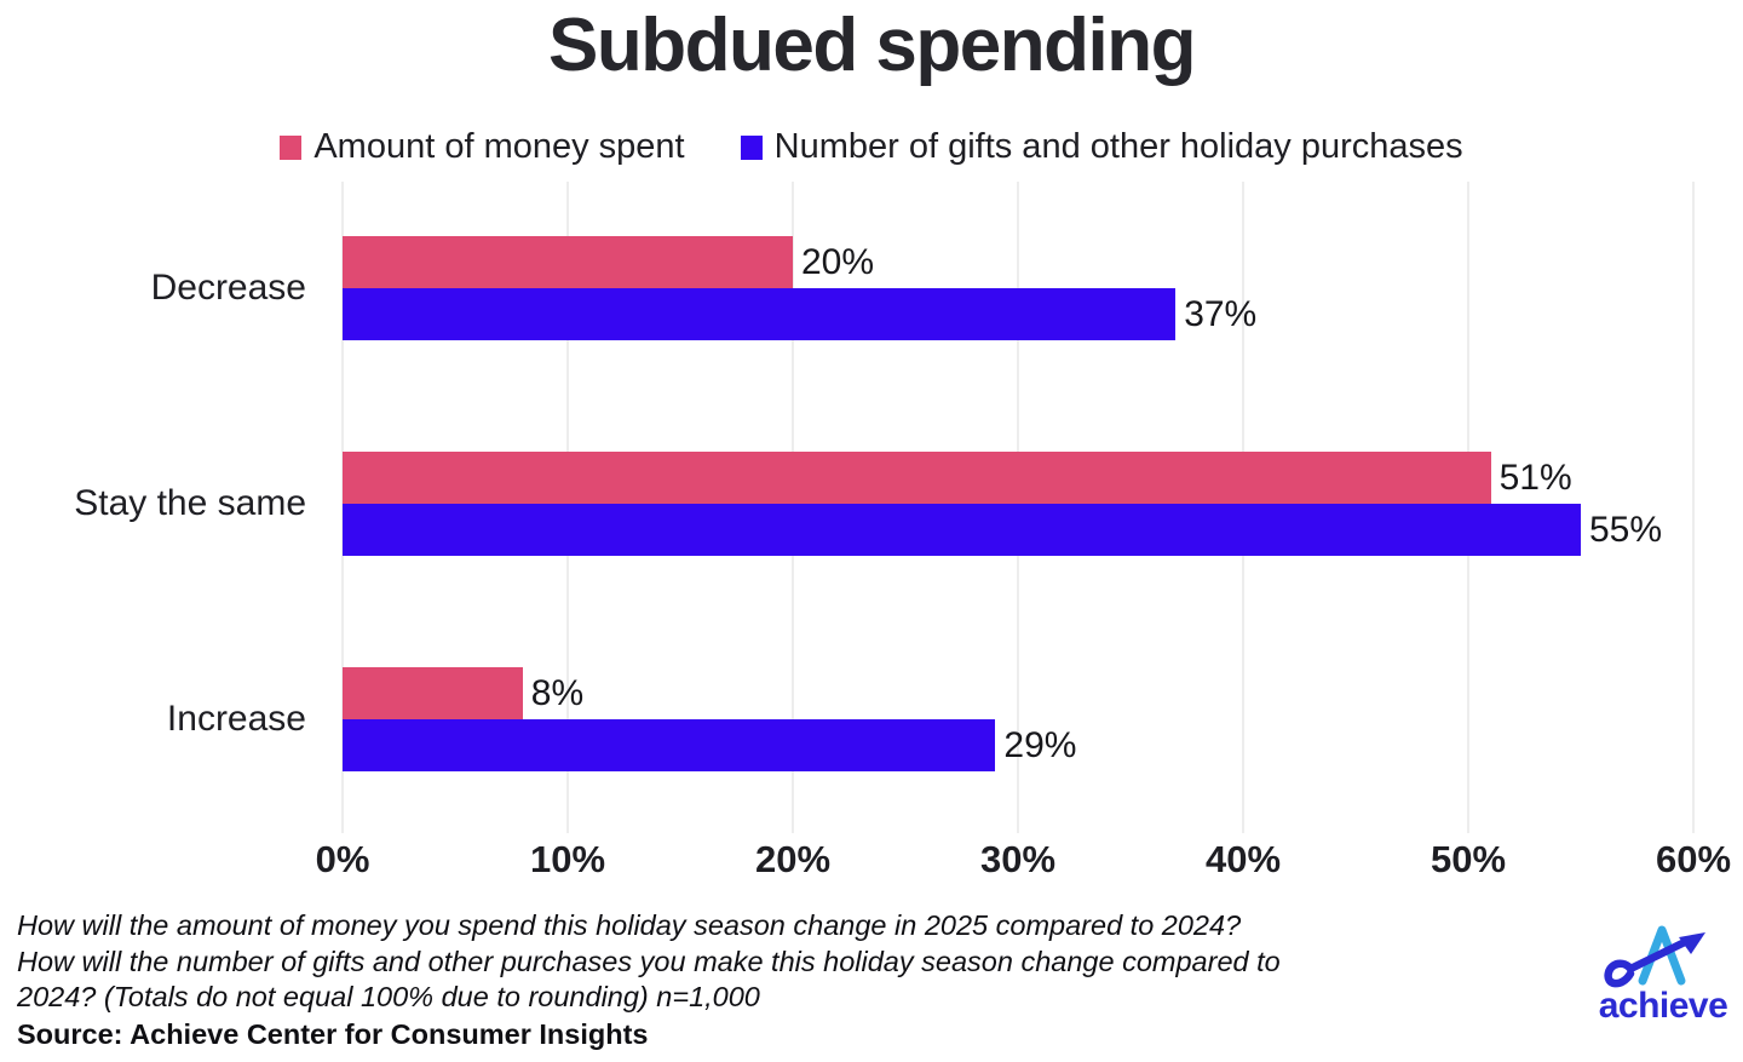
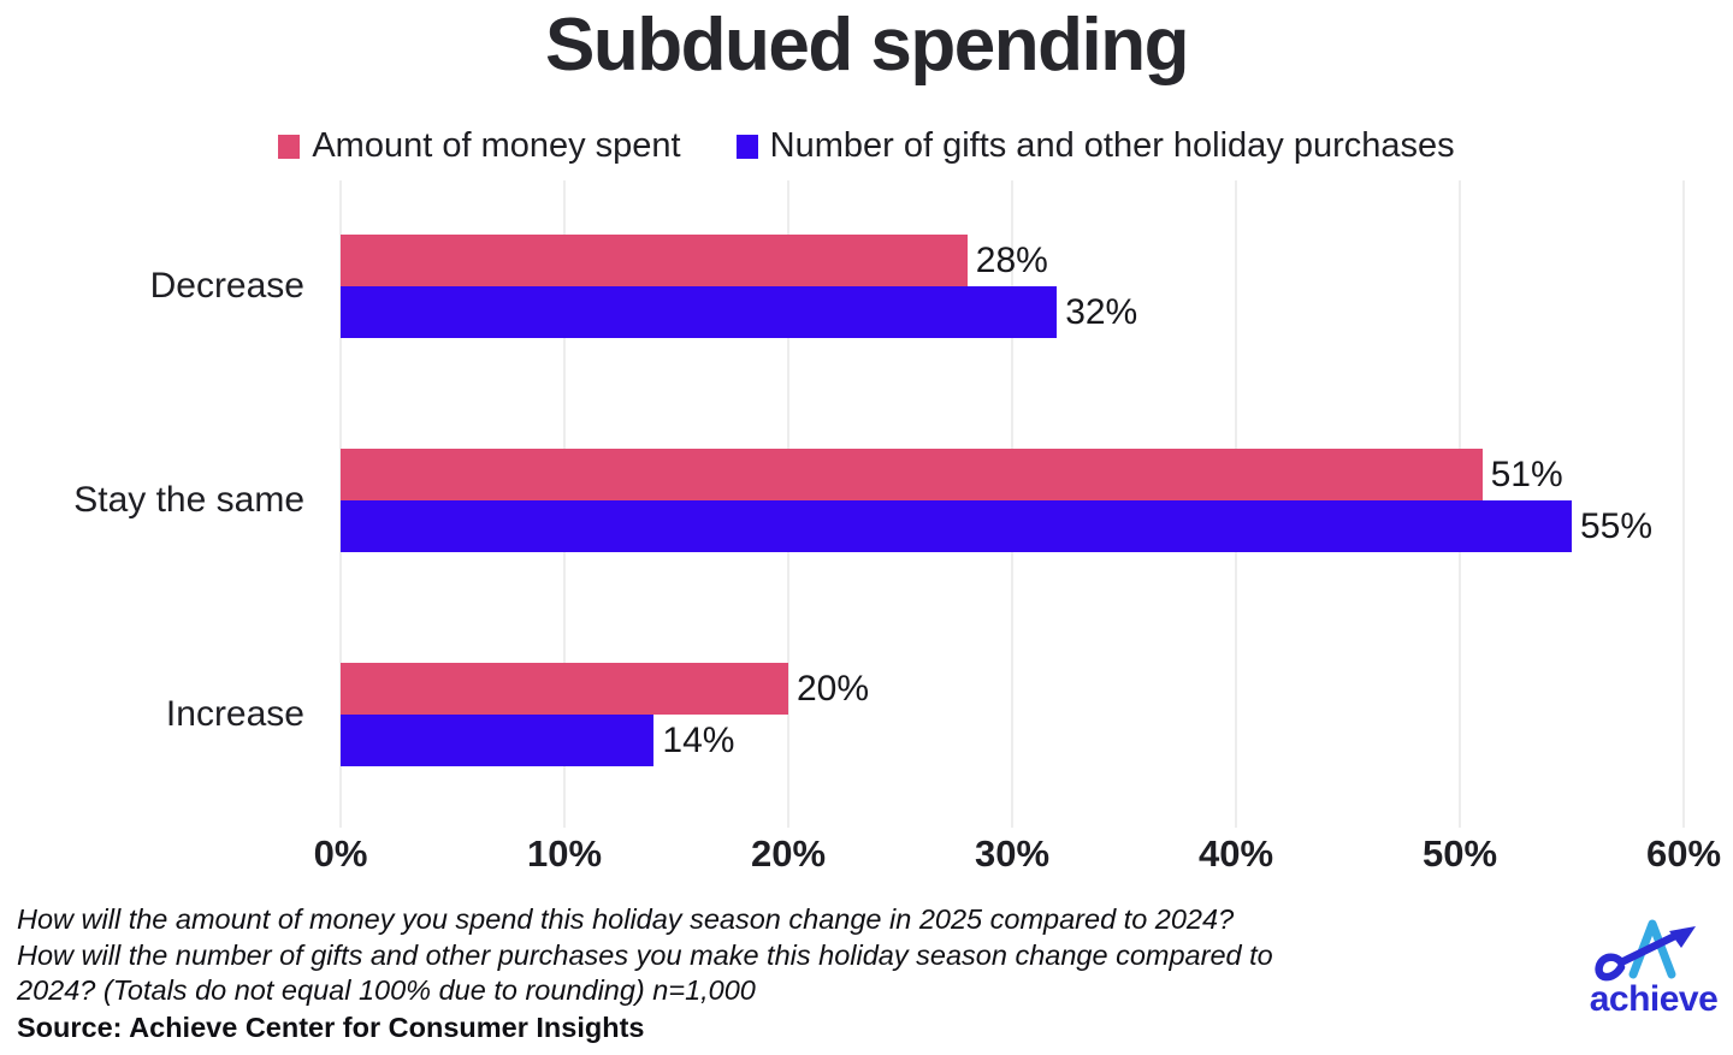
Amount of money spent/Decrease: 20% -> 28%
Number of gifts and other holiday purchases/Decrease: 37% -> 32%
Amount of money spent/Increase: 8% -> 20%
Number of gifts and other holiday purchases/Increase: 29% -> 14%
